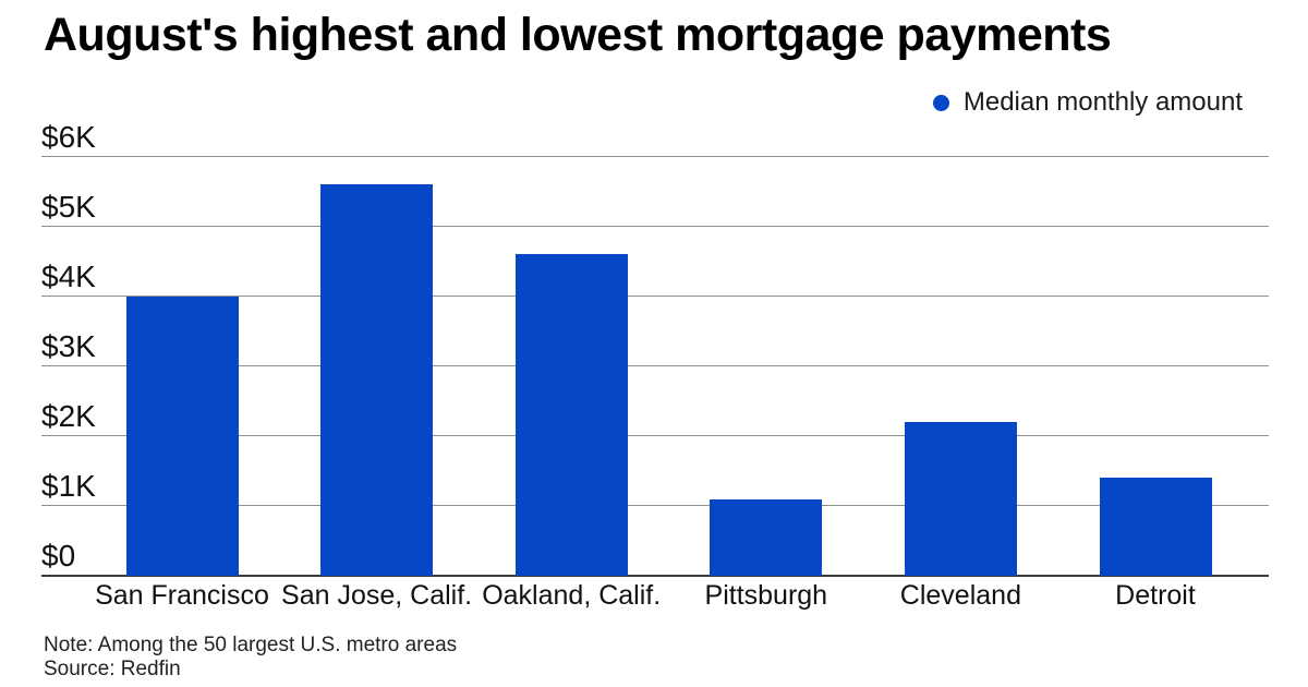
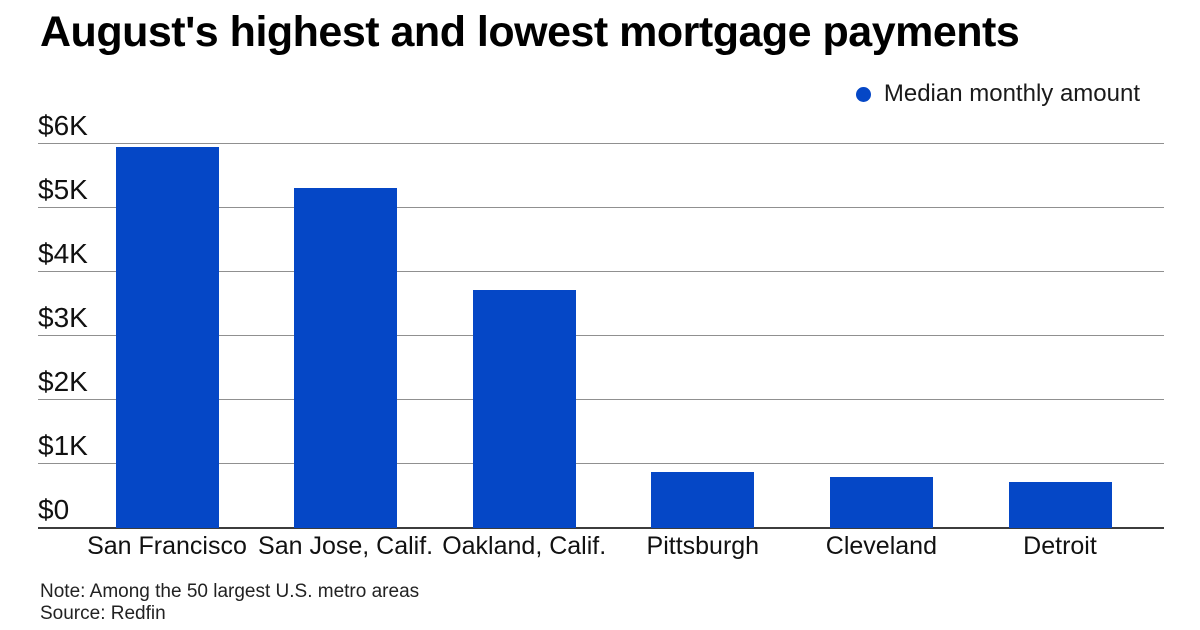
San Francisco: $4.0K -> $5.9K
San Jose, Calif.: $5.6K -> $5.3K
Oakland, Calif.: $4.6K -> $3.7K
Pittsburgh: $1.1K -> $0.9K
Cleveland: $2.2K -> $0.8K
Detroit: $1.4K -> $0.7K
